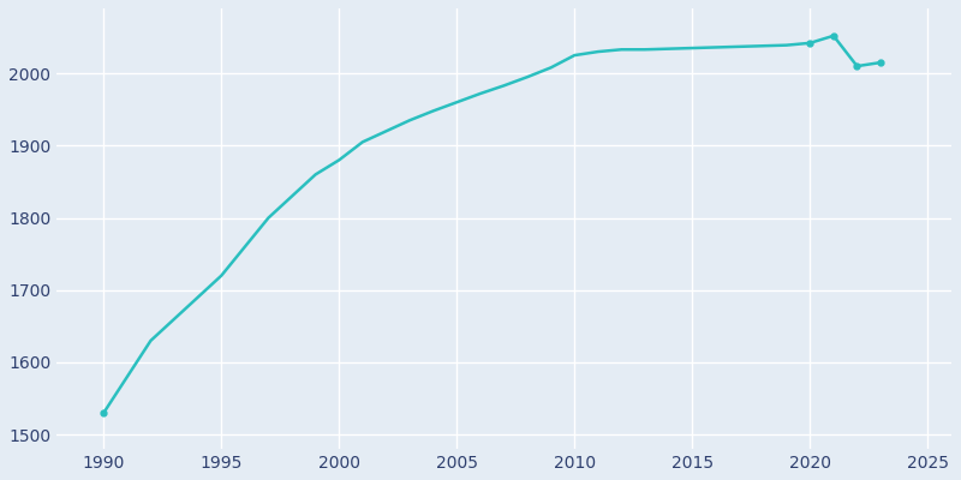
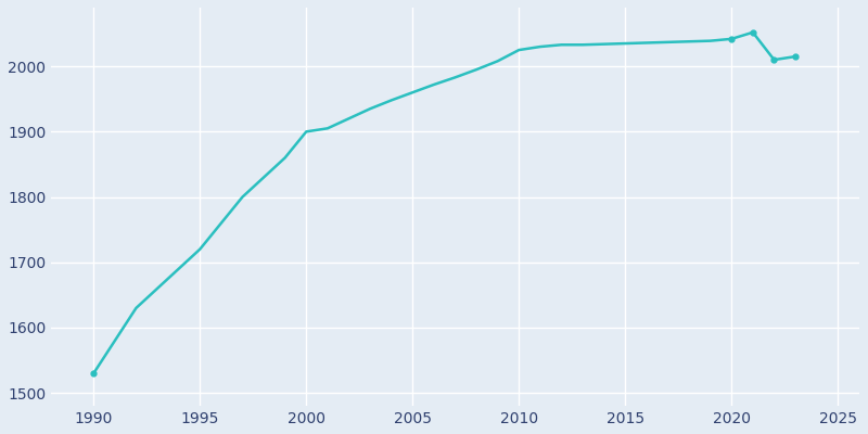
2000: 1880 -> 1900
